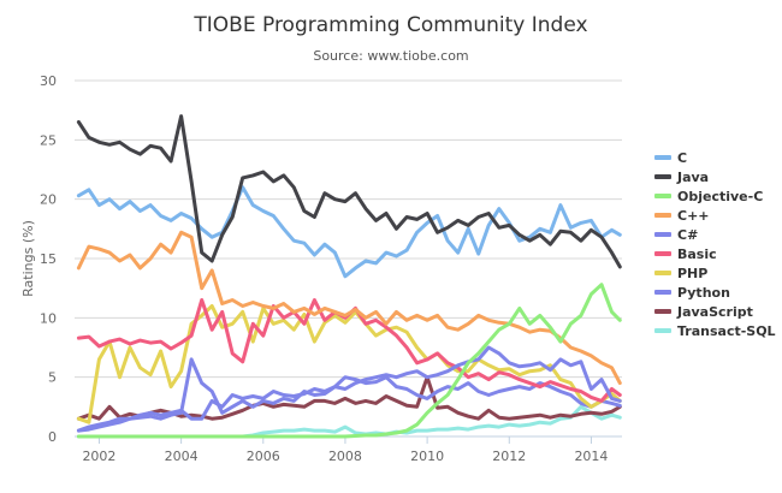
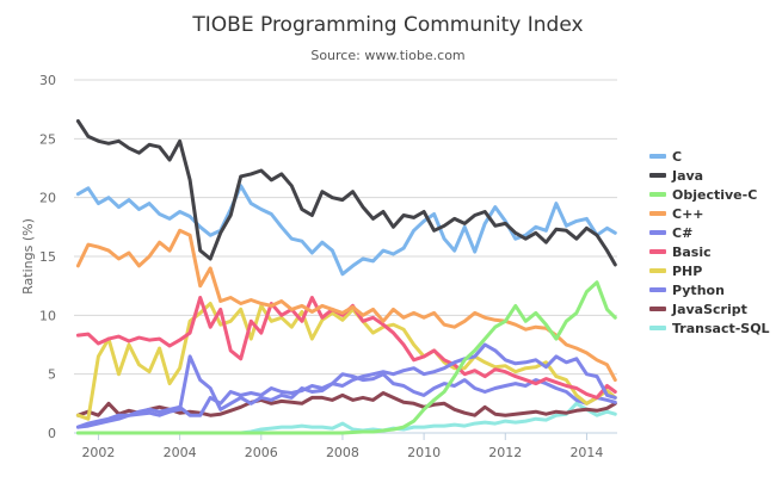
Java/2004: 27 -> 25
JavaScript/2010: 5 -> 2
C#/2014: 4 -> 5
